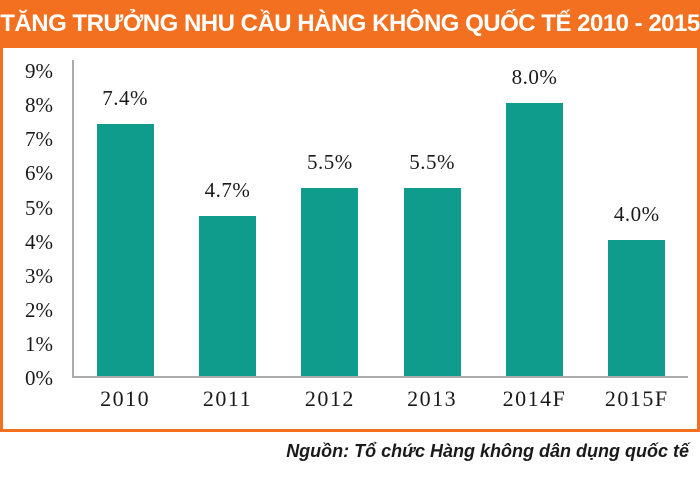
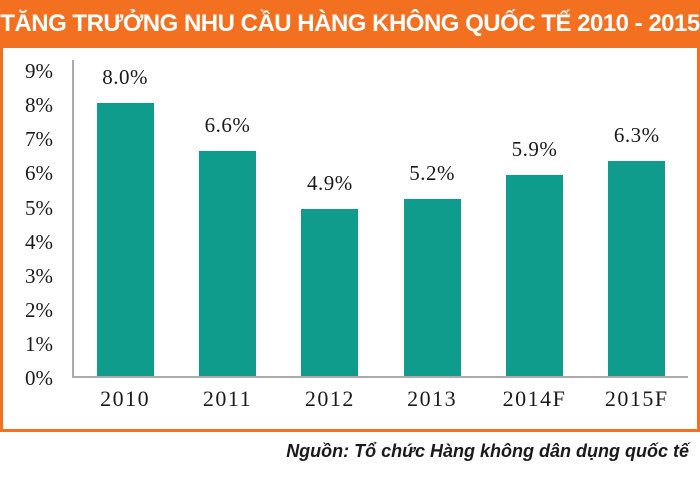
2010: 7.4% -> 8.0%
2011: 4.7% -> 6.6%
2012: 5.5% -> 4.9%
2013: 5.5% -> 5.2%
2014F: 8.0% -> 5.9%
2015F: 4.0% -> 6.3%
